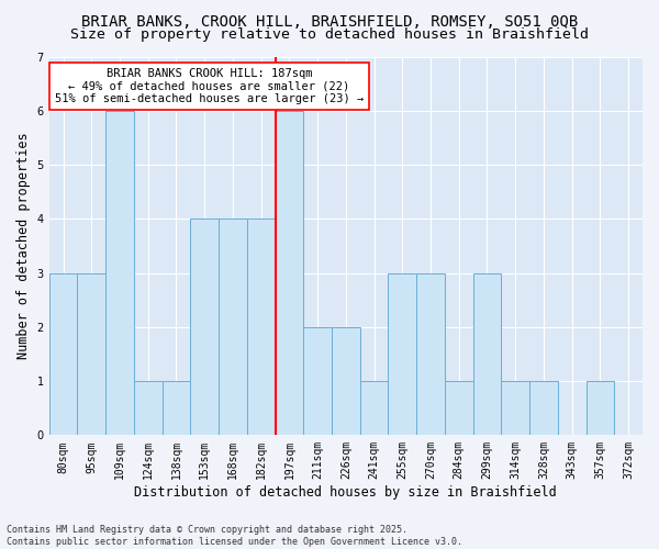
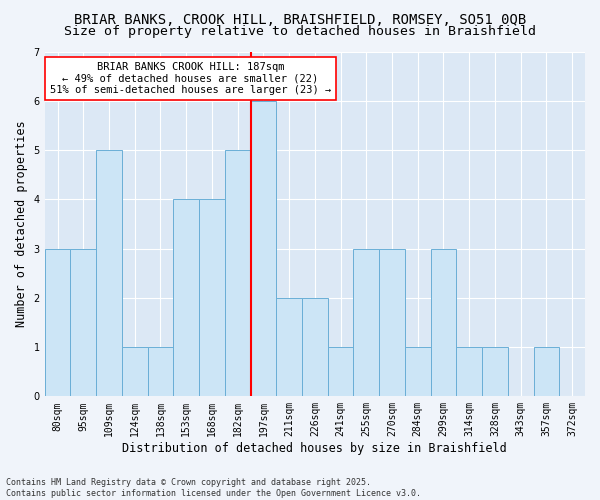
109sqm: 6 -> 5
182sqm: 4 -> 5
